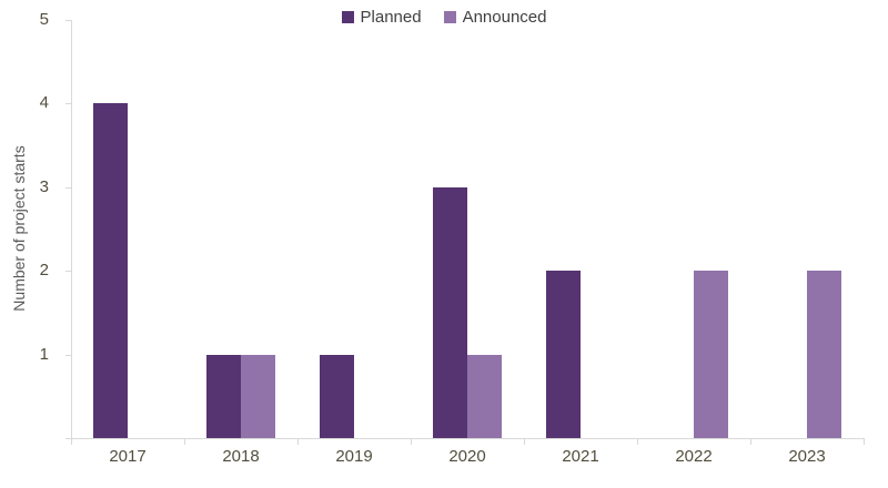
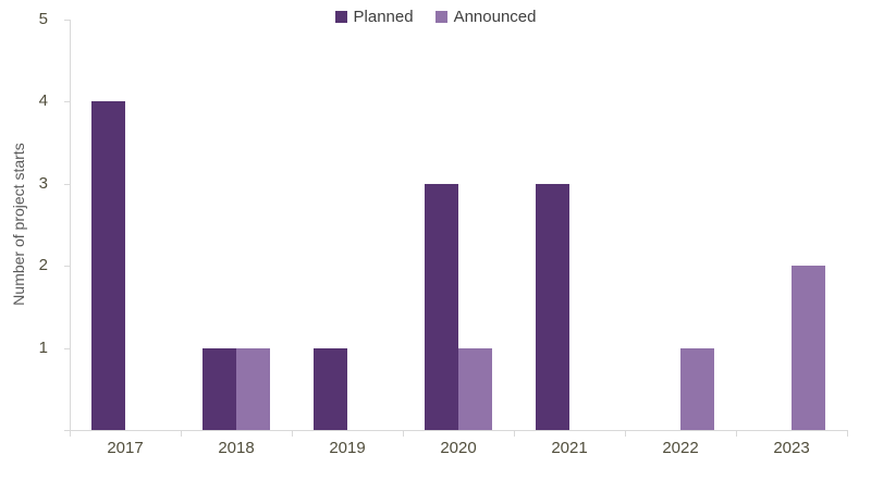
Planned/2021: 2 -> 3
Announced/2022: 2 -> 1
